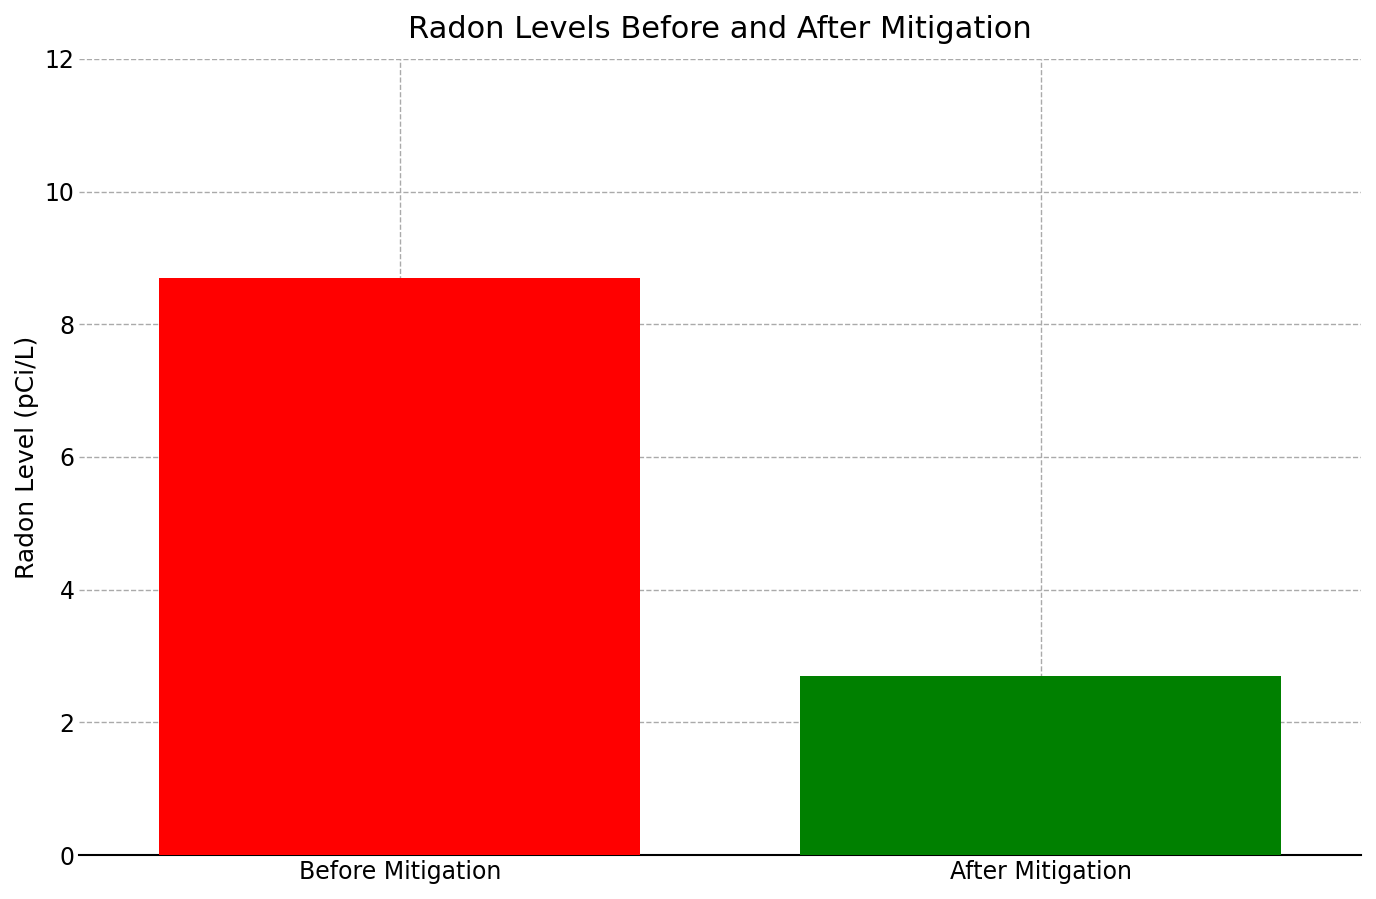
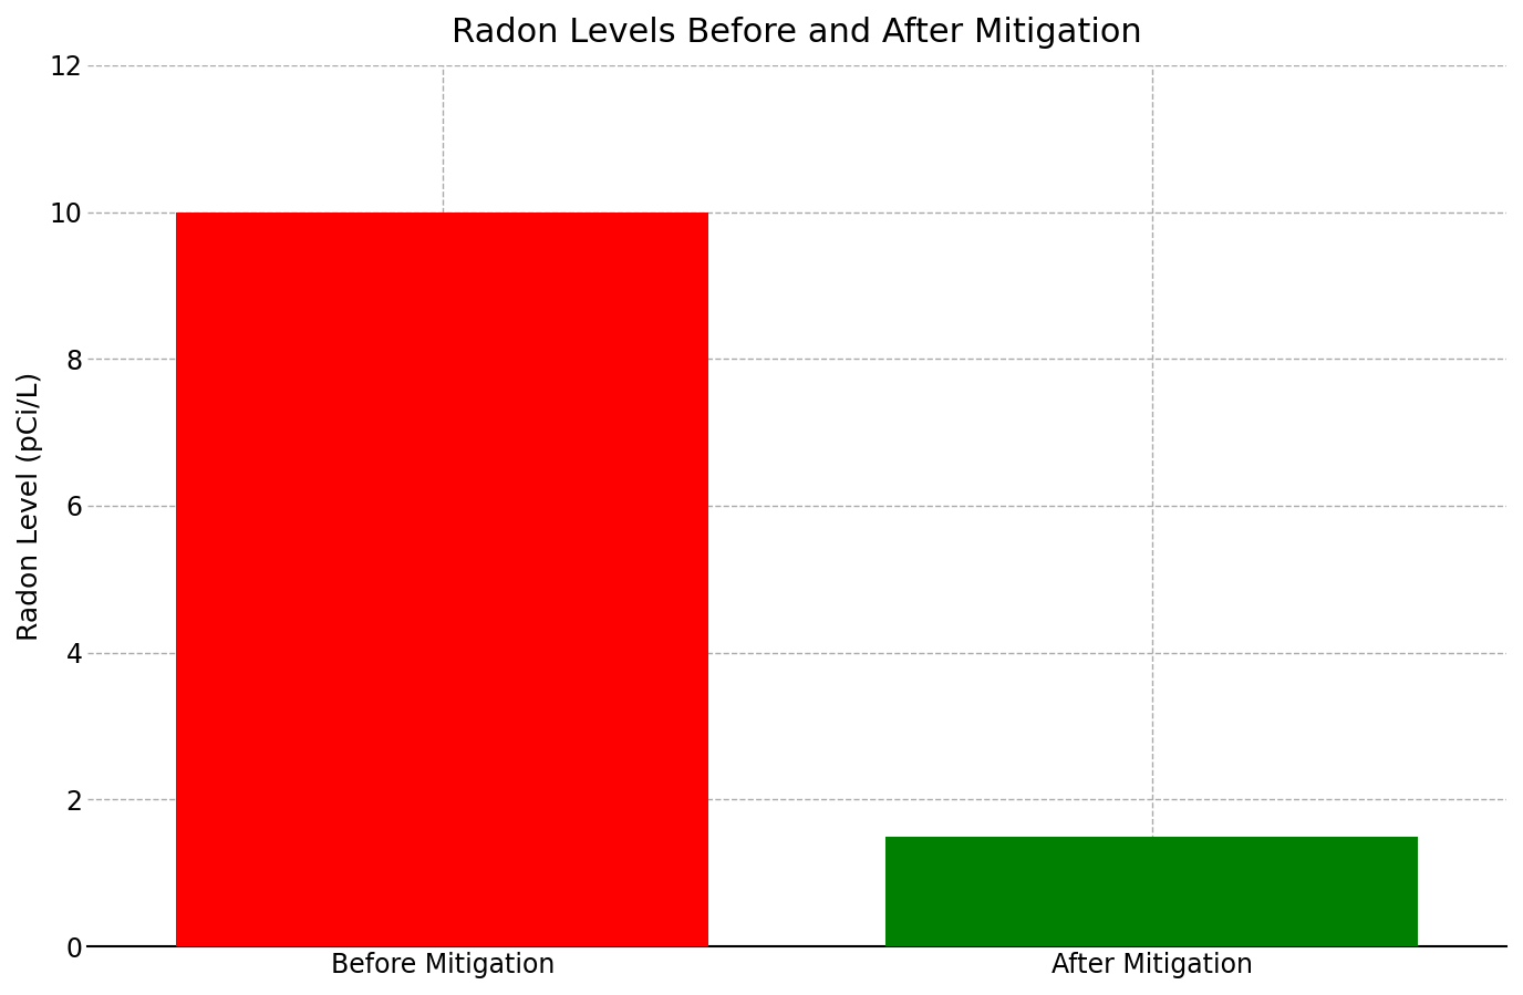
Before Mitigation: 8.7 -> 10.0
After Mitigation: 2.7 -> 1.5
